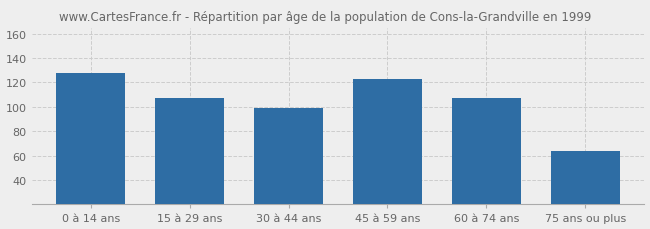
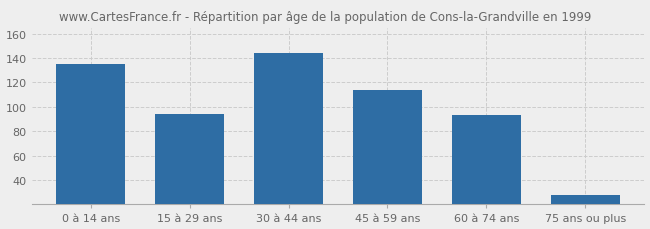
0 à 14 ans: 128 -> 135
15 à 29 ans: 107 -> 94
30 à 44 ans: 99 -> 144
45 à 59 ans: 123 -> 114
60 à 74 ans: 107 -> 93
75 ans ou plus: 64 -> 28
